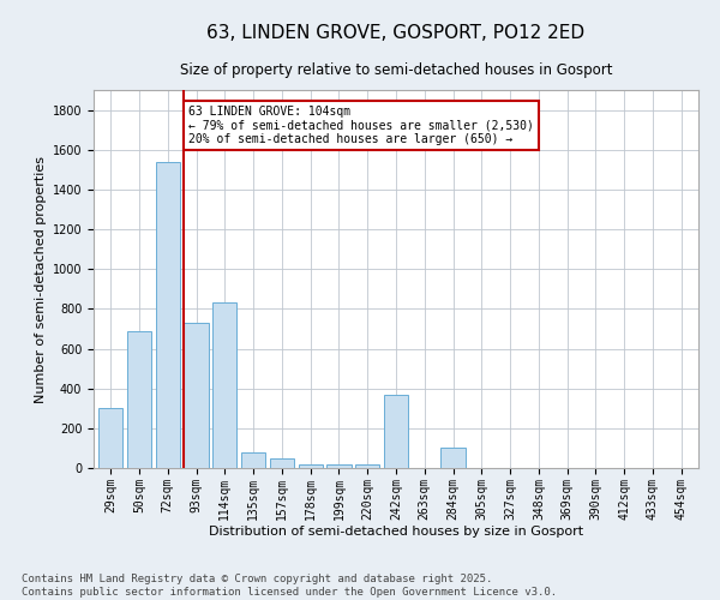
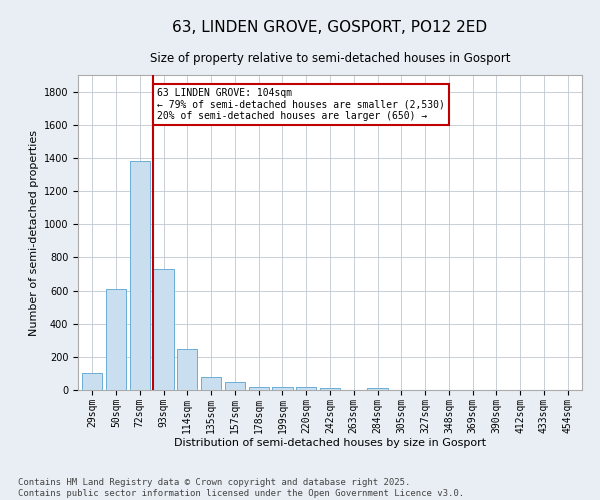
29sqm: 300 -> 100
50sqm: 690 -> 610
72sqm: 1540 -> 1380
114sqm: 830 -> 240
242sqm: 370 -> 10
284sqm: 100 -> 10
